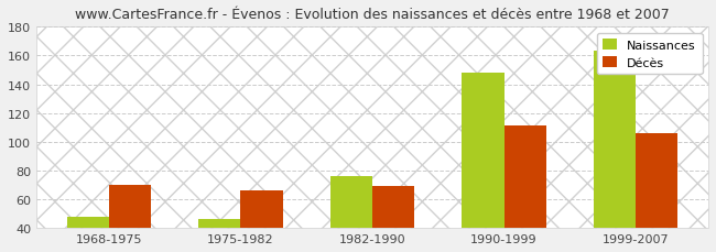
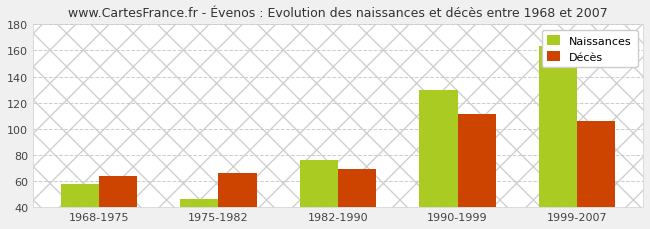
Naissances/1968-1975: 48 -> 58
Décès/1968-1975: 70 -> 64
Naissances/1990-1999: 148 -> 130
